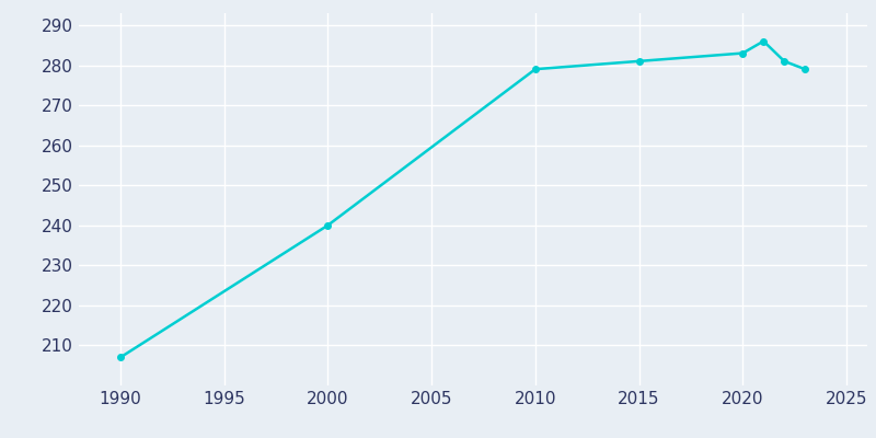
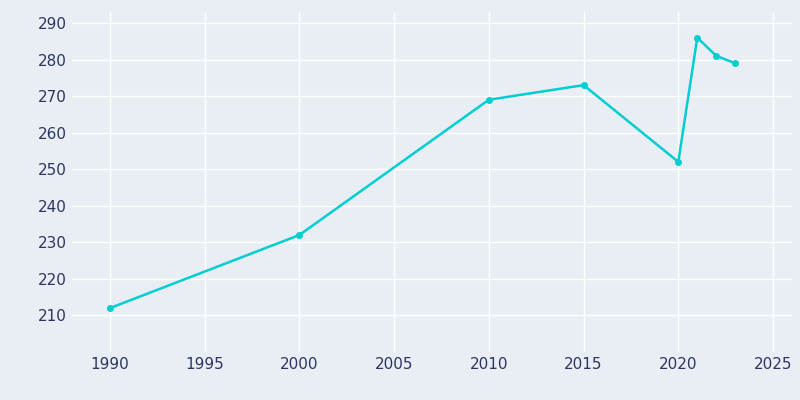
1990: 207 -> 212
2000: 240 -> 232
2010: 279 -> 269
2015: 281 -> 273
2020: 283 -> 252
